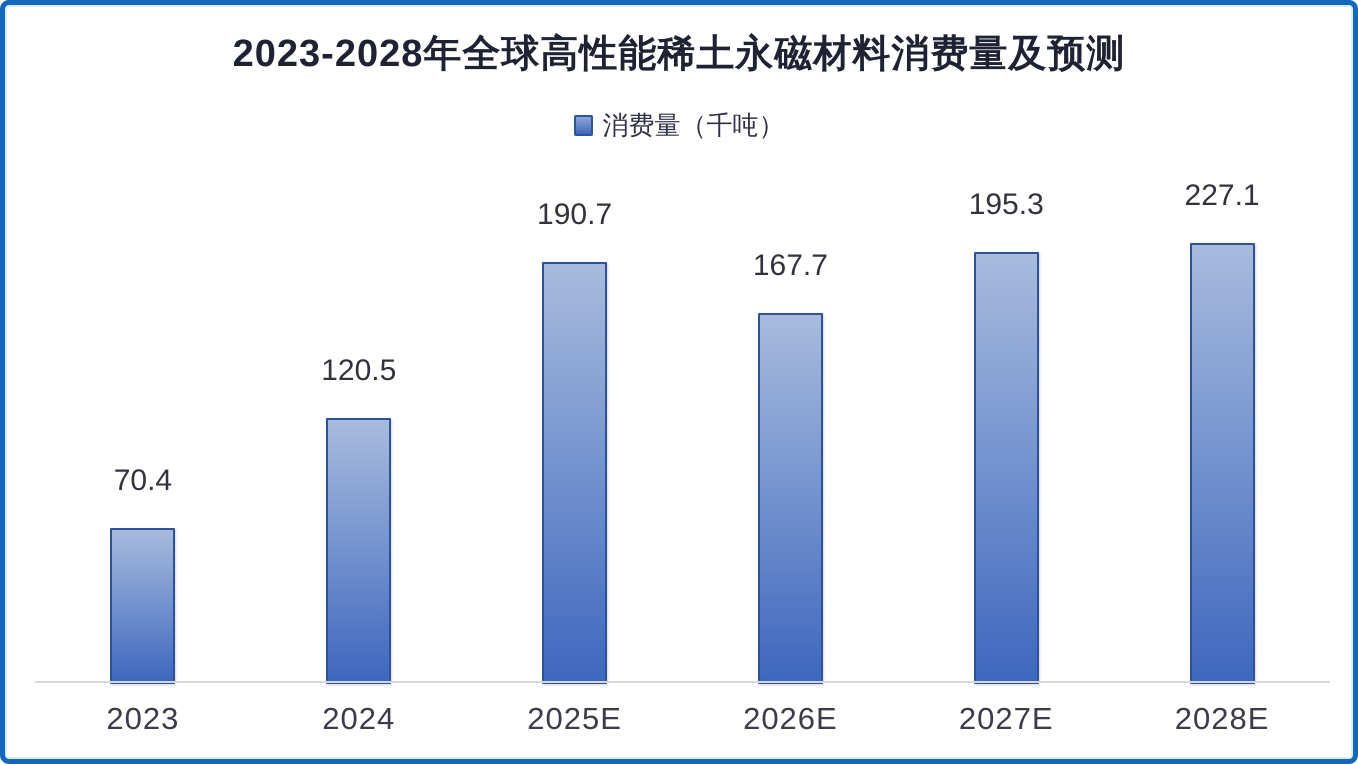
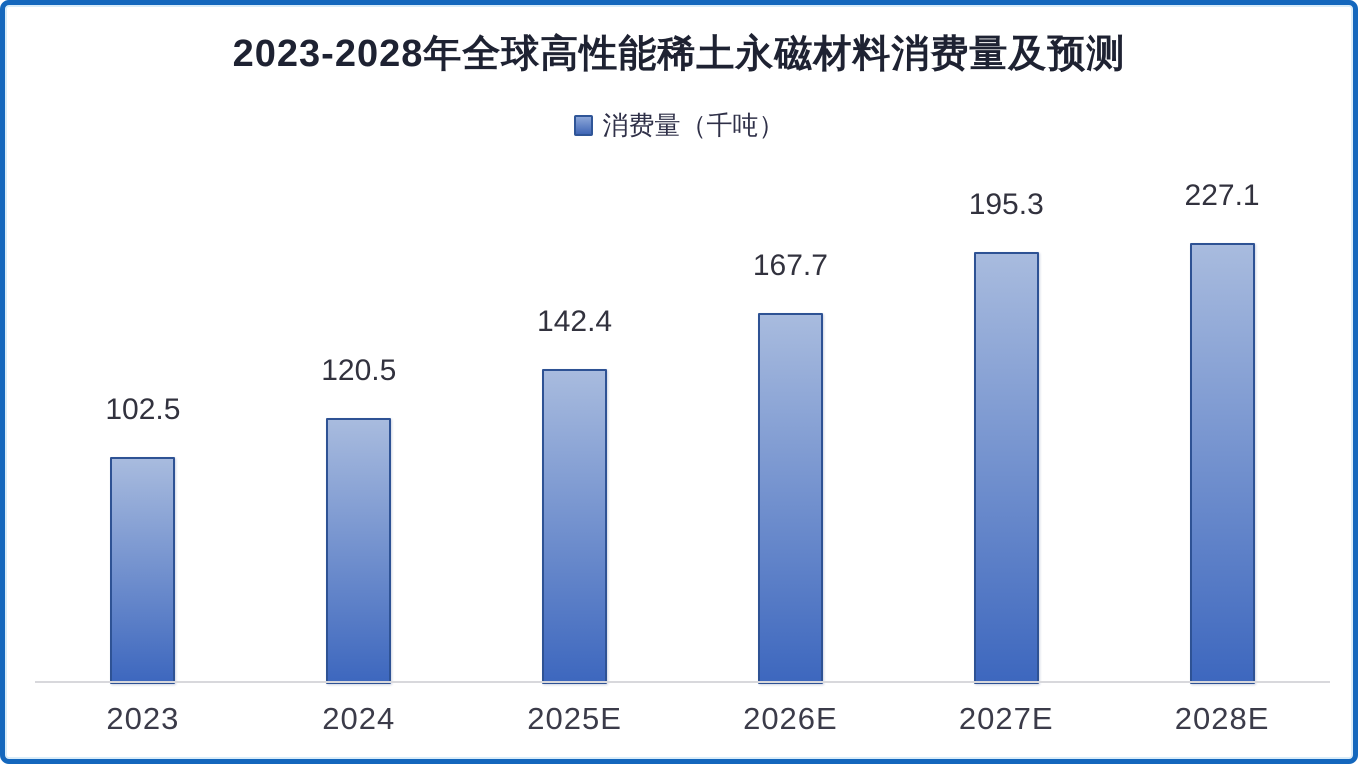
2023: 70.4 -> 102.5
2025E: 190.7 -> 142.4
